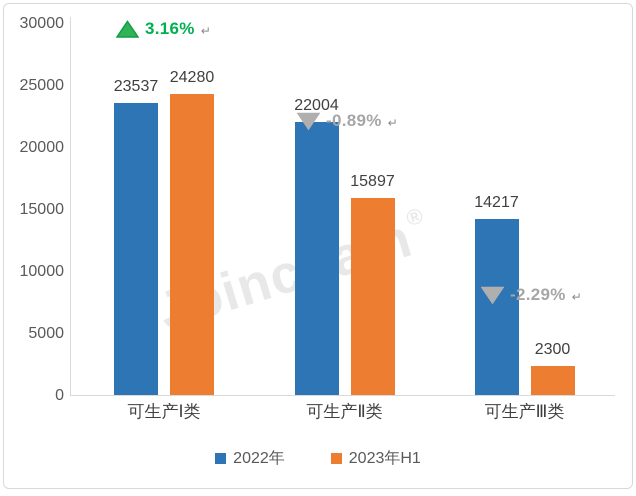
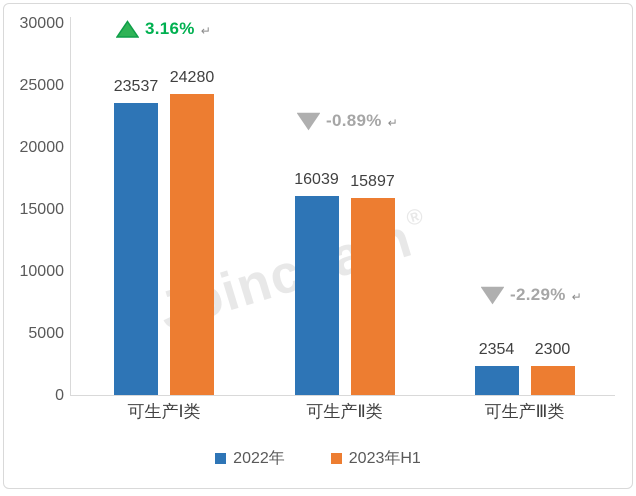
2022年/可生产Ⅱ类: 22004 -> 16039
2022年/可生产Ⅲ类: 14217 -> 2354
